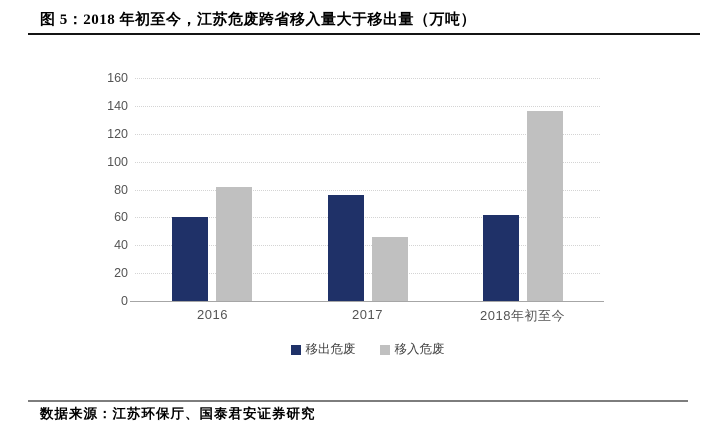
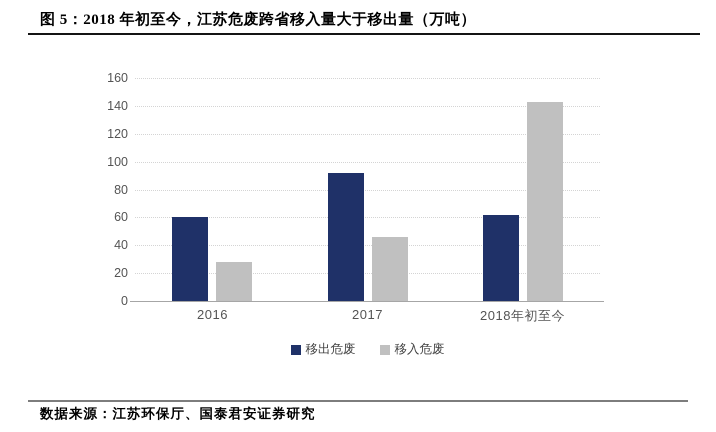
移入危废/2016: 82 -> 28
移出危废/2017: 76 -> 92
移入危废/2018年初至今: 136 -> 143
